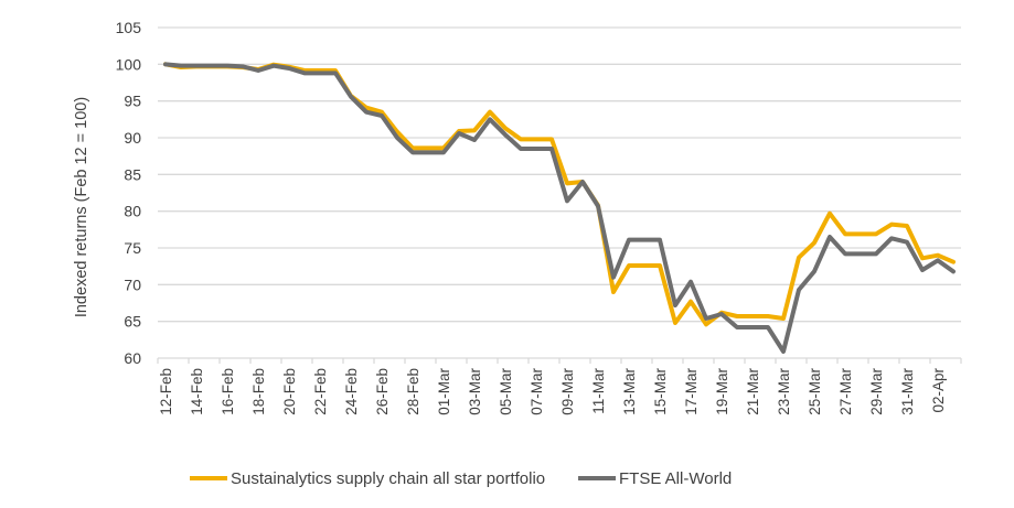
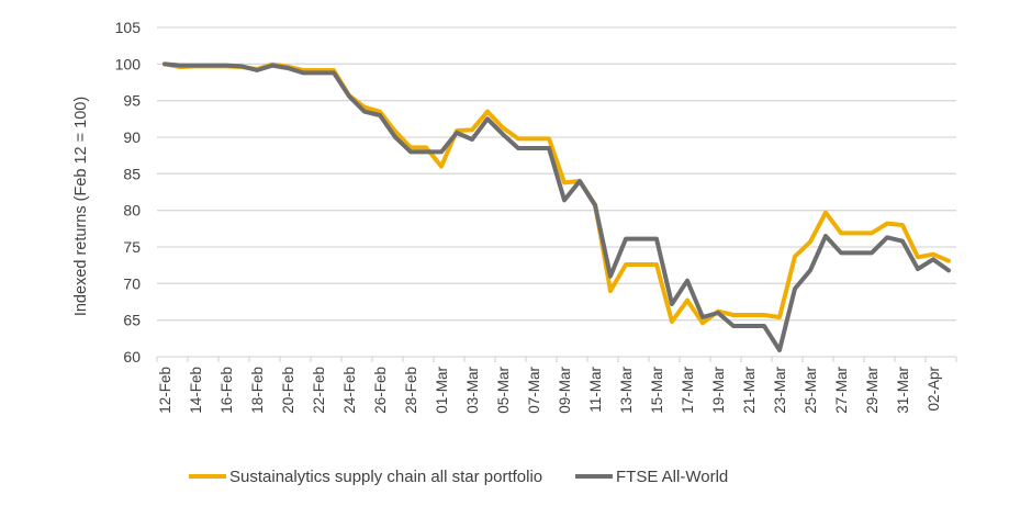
Sustainalytics supply chain all star portfolio/01-Mar: 89 -> 86
